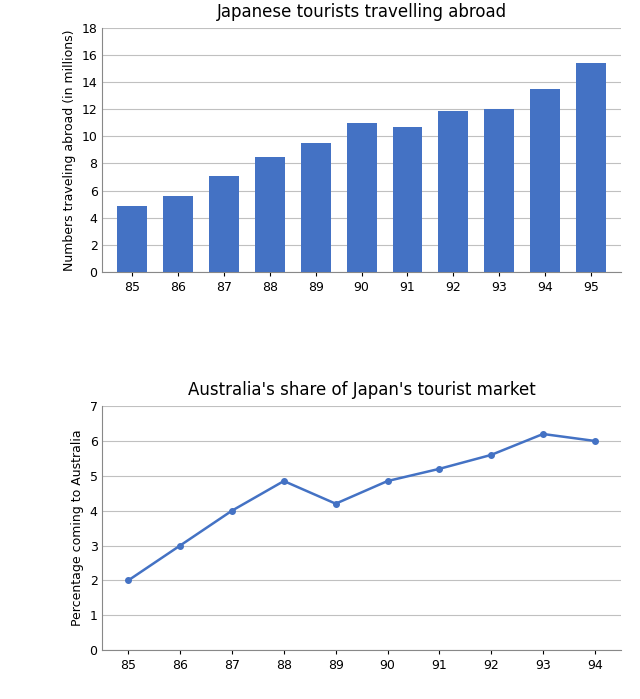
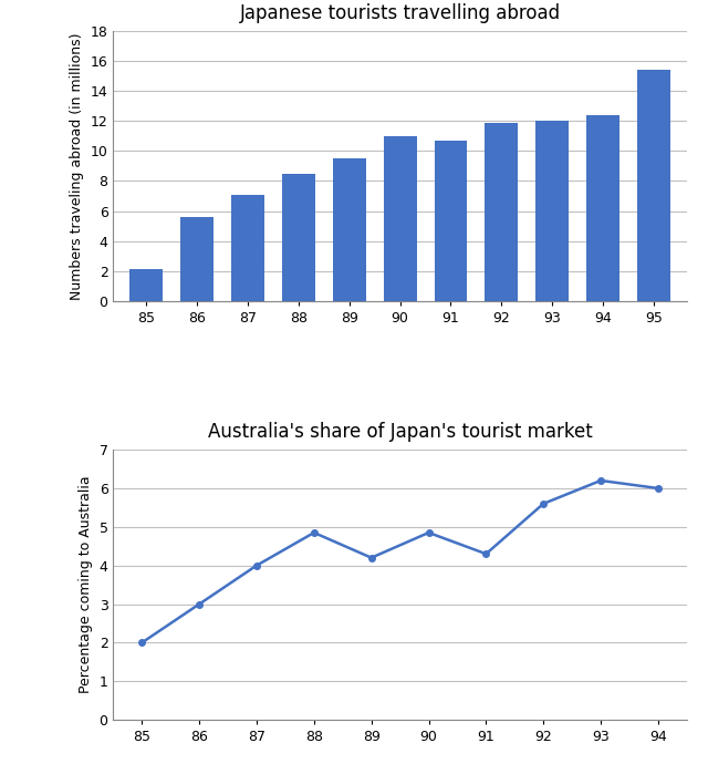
Japanese tourists travelling abroad/85: 4.9 -> 2.1
Japanese tourists travelling abroad/94: 13.5 -> 12.4
Australia's share of Japan's tourist market/91: 5.20 -> 4.30
